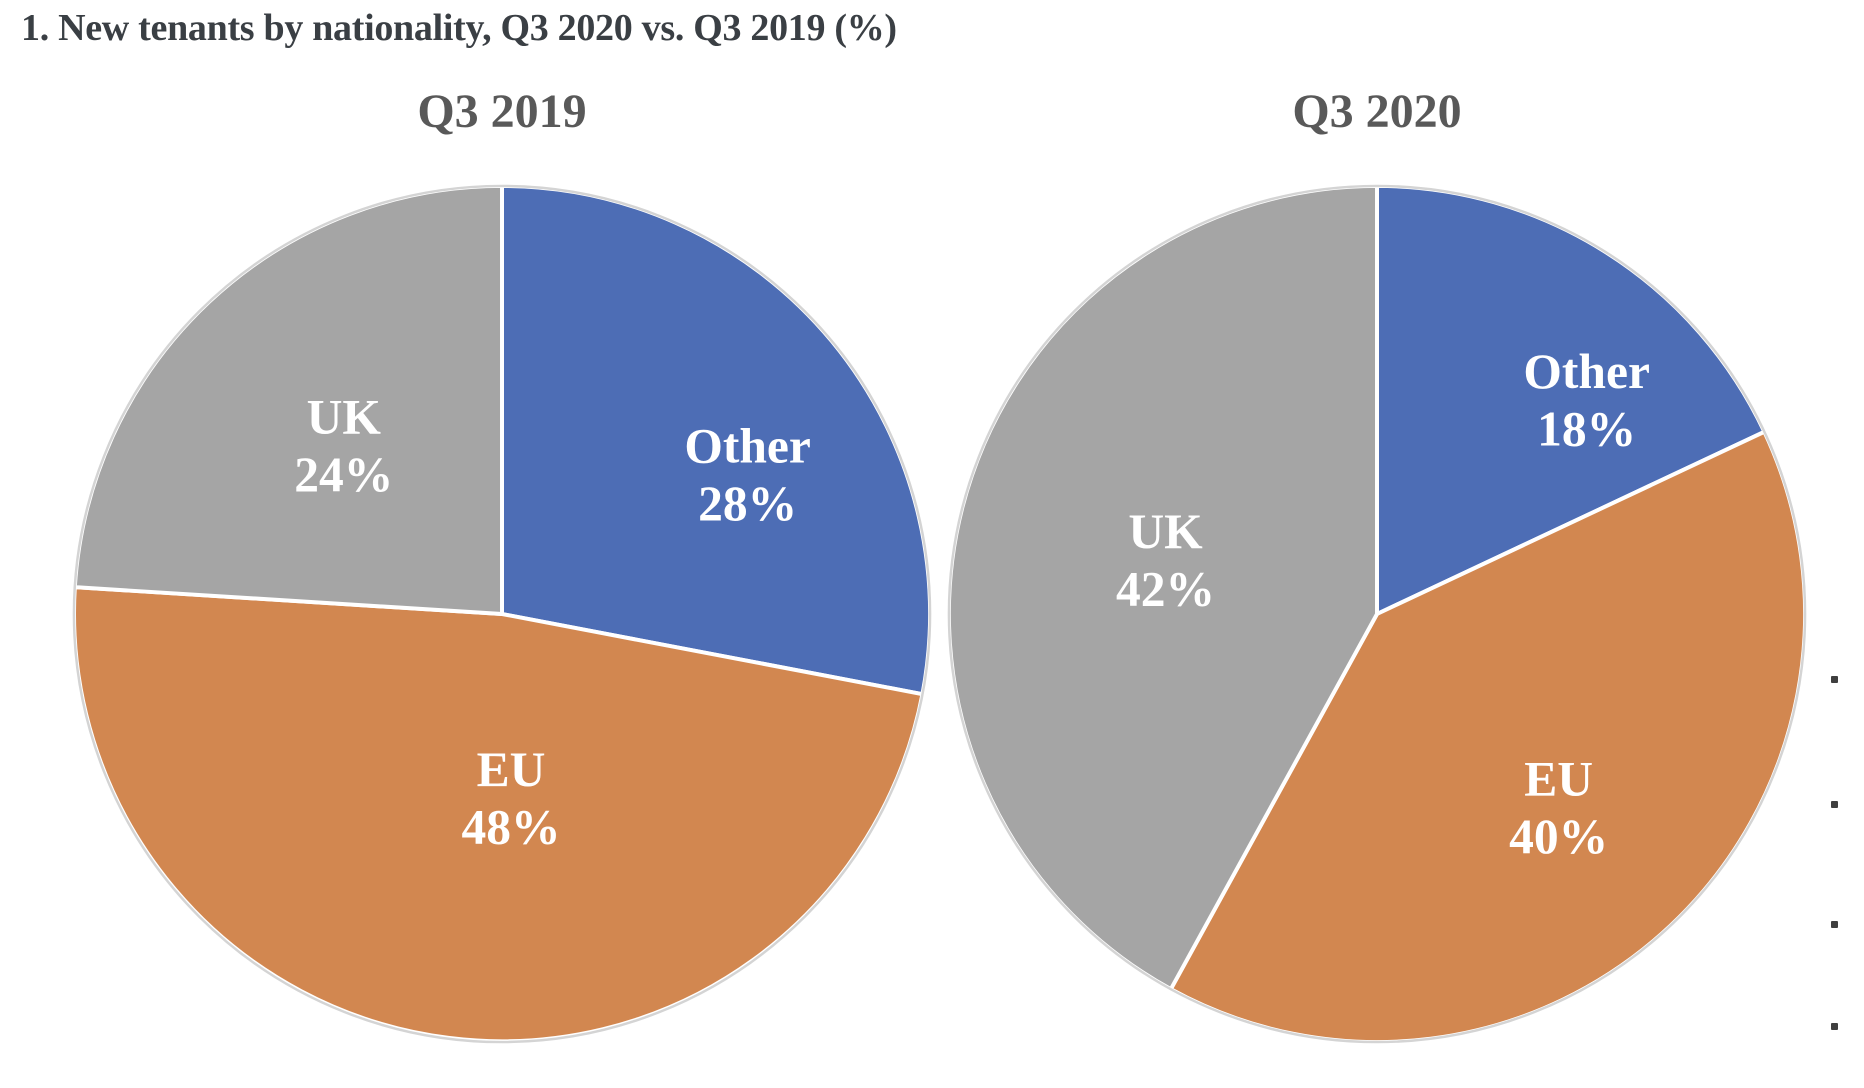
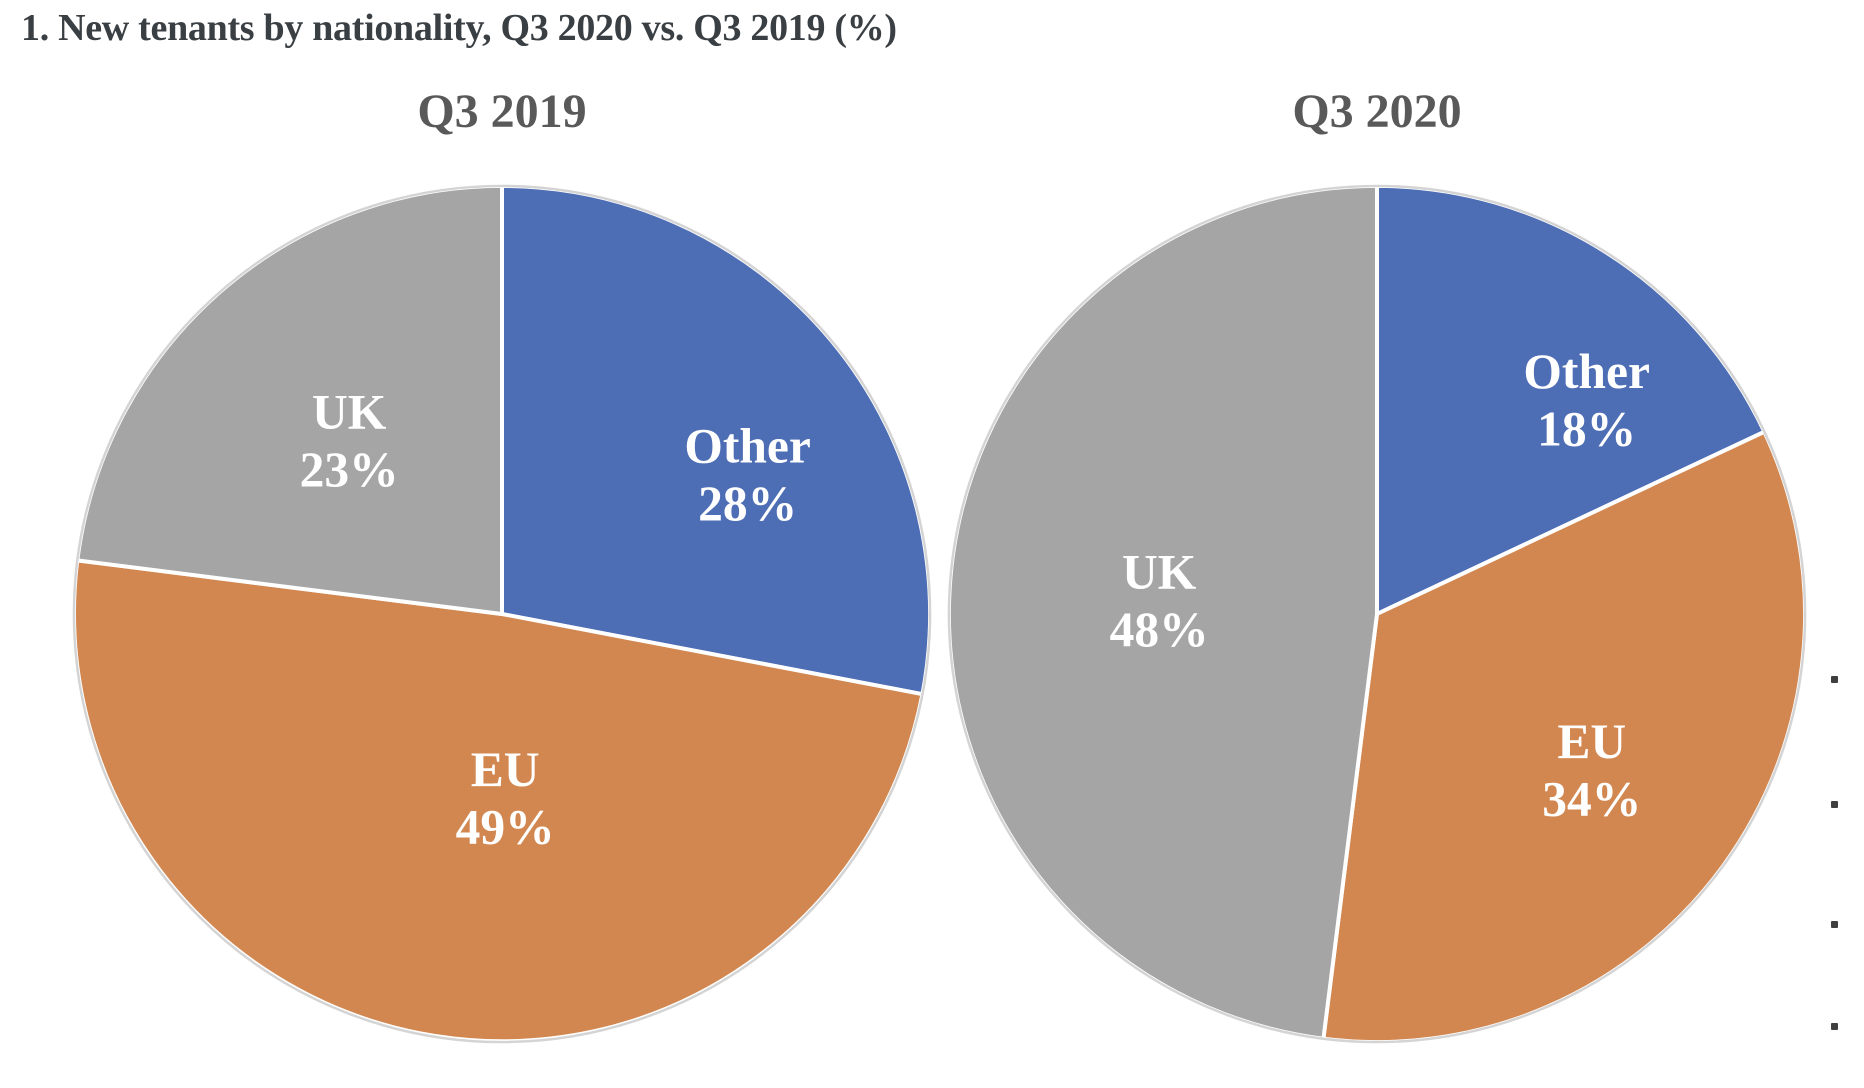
Q3 2019/EU: 48% -> 49%
Q3 2019/UK: 24% -> 23%
Q3 2020/EU: 40% -> 34%
Q3 2020/UK: 42% -> 48%
